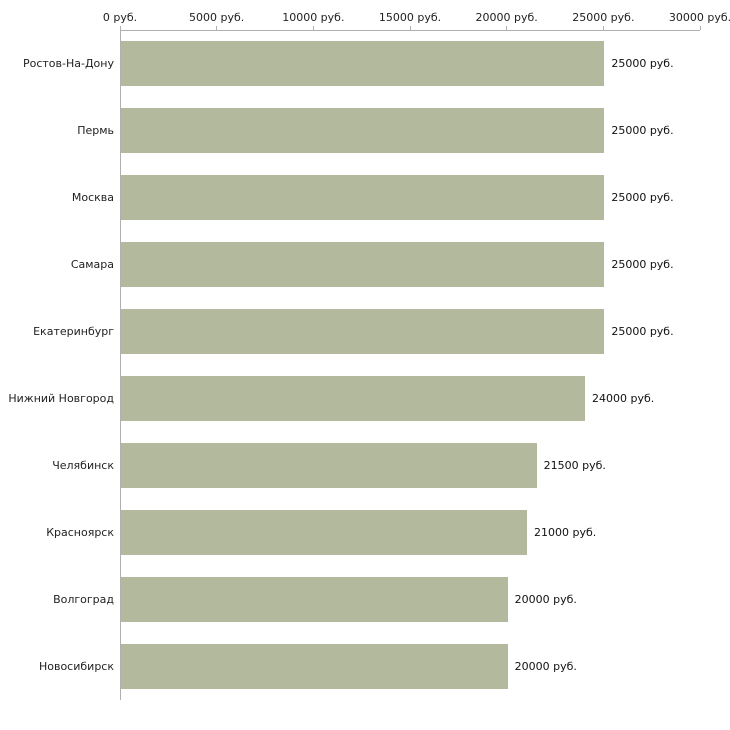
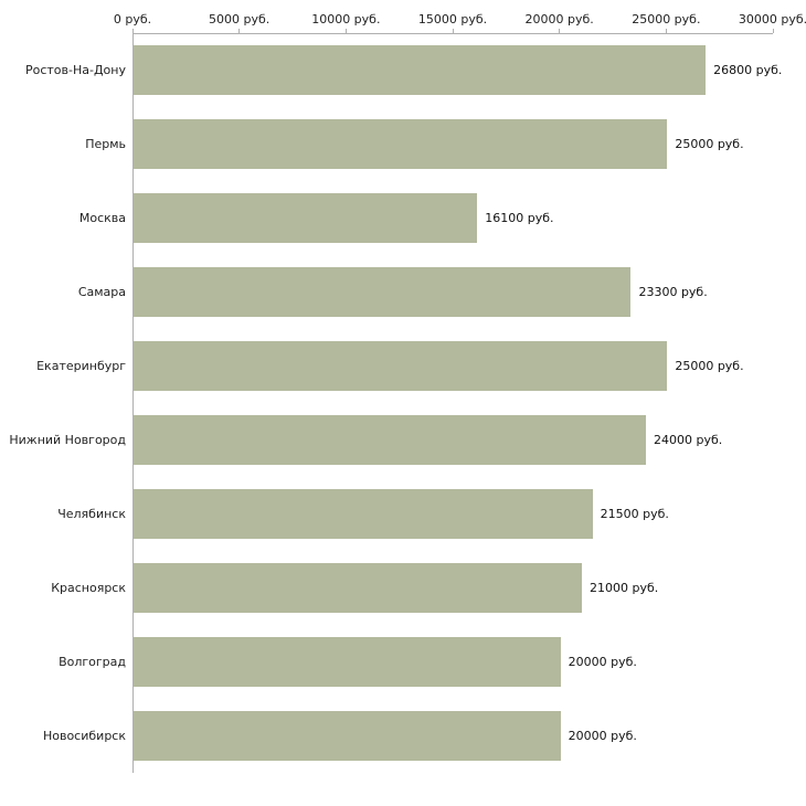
Ростов-На-Дону: 25000 -> 26800
Москва: 25000 -> 16100
Самара: 25000 -> 23300
